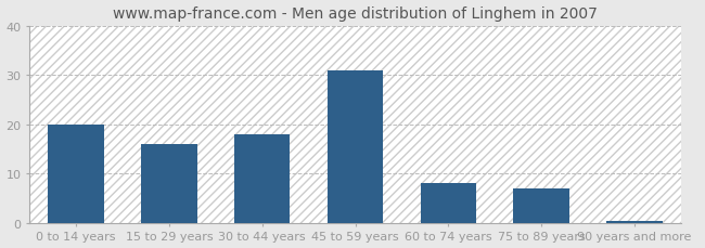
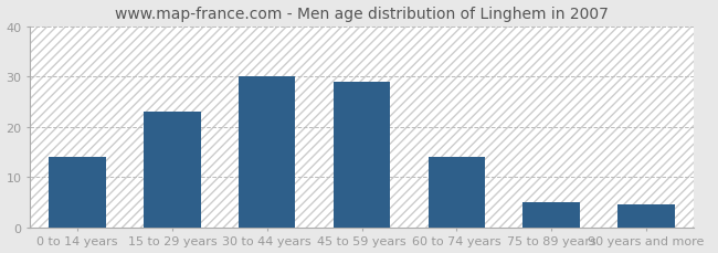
0 to 14 years: 20.0 -> 14.0
15 to 29 years: 16.0 -> 23.0
30 to 44 years: 18.0 -> 30.0
45 to 59 years: 31.0 -> 29.0
60 to 74 years: 8.0 -> 14.0
75 to 89 years: 7.0 -> 5.0
90 years and more: 0.5 -> 4.5
